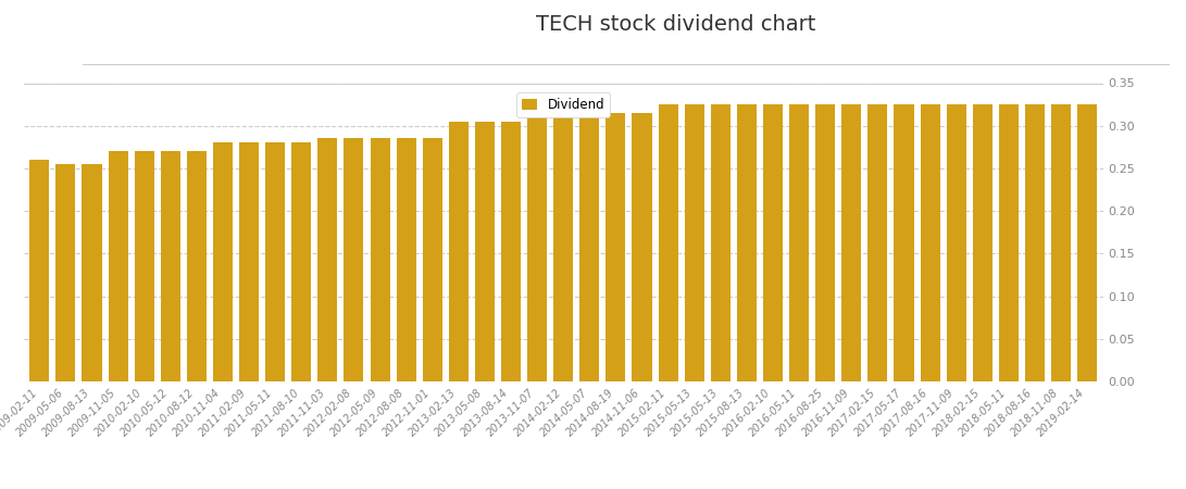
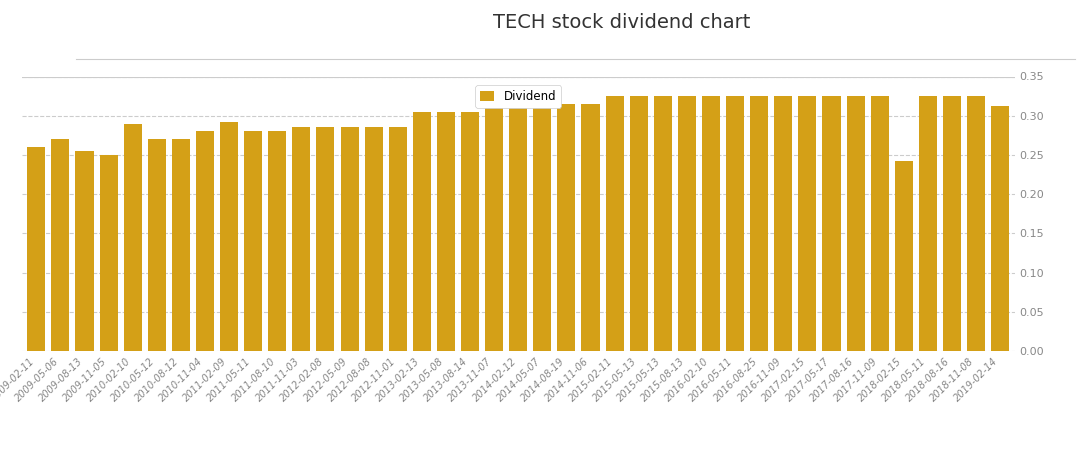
2009-05-06: 0.255 -> 0.270
2009-11-05: 0.270 -> 0.250
2010-02-10: 0.270 -> 0.290
2011-02-09: 0.280 -> 0.292
2018-02-15: 0.325 -> 0.242
2019-02-14: 0.325 -> 0.312
